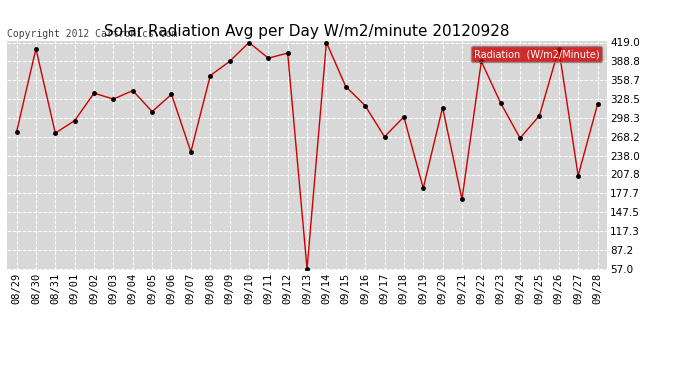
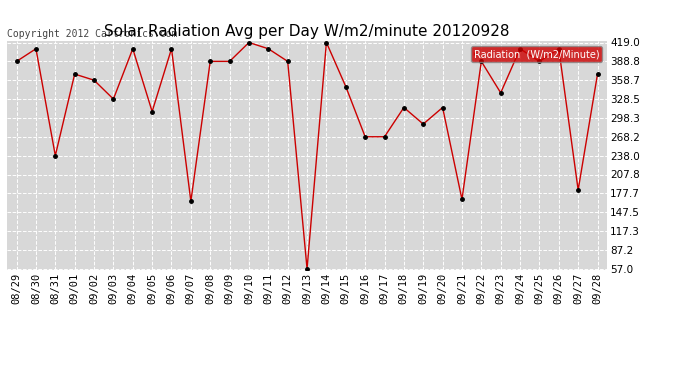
08/29: 276 -> 389
08/31: 274 -> 238
09/01: 294 -> 368
09/02: 338 -> 359
09/04: 342 -> 409
09/06: 336 -> 409
09/07: 244 -> 165
09/08: 366 -> 389
09/11: 394 -> 409
09/12: 402 -> 389
09/16: 318 -> 268
09/18: 300 -> 315
09/19: 186 -> 288
09/23: 322 -> 338
09/24: 266 -> 409
09/25: 302 -> 389
09/27: 206 -> 183
09/28: 320 -> 368
